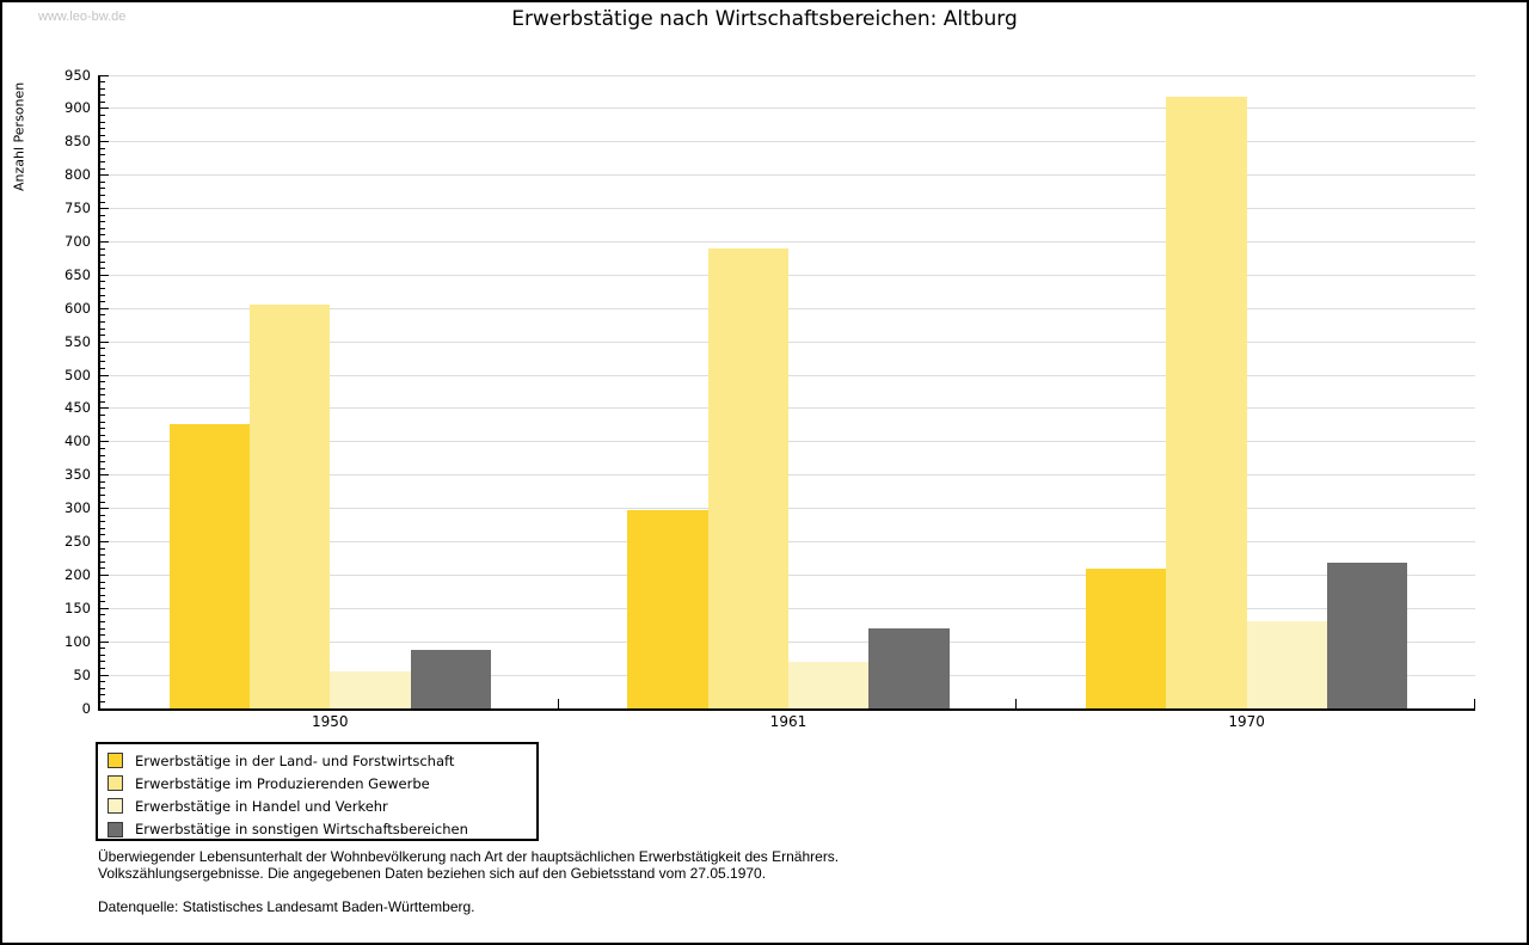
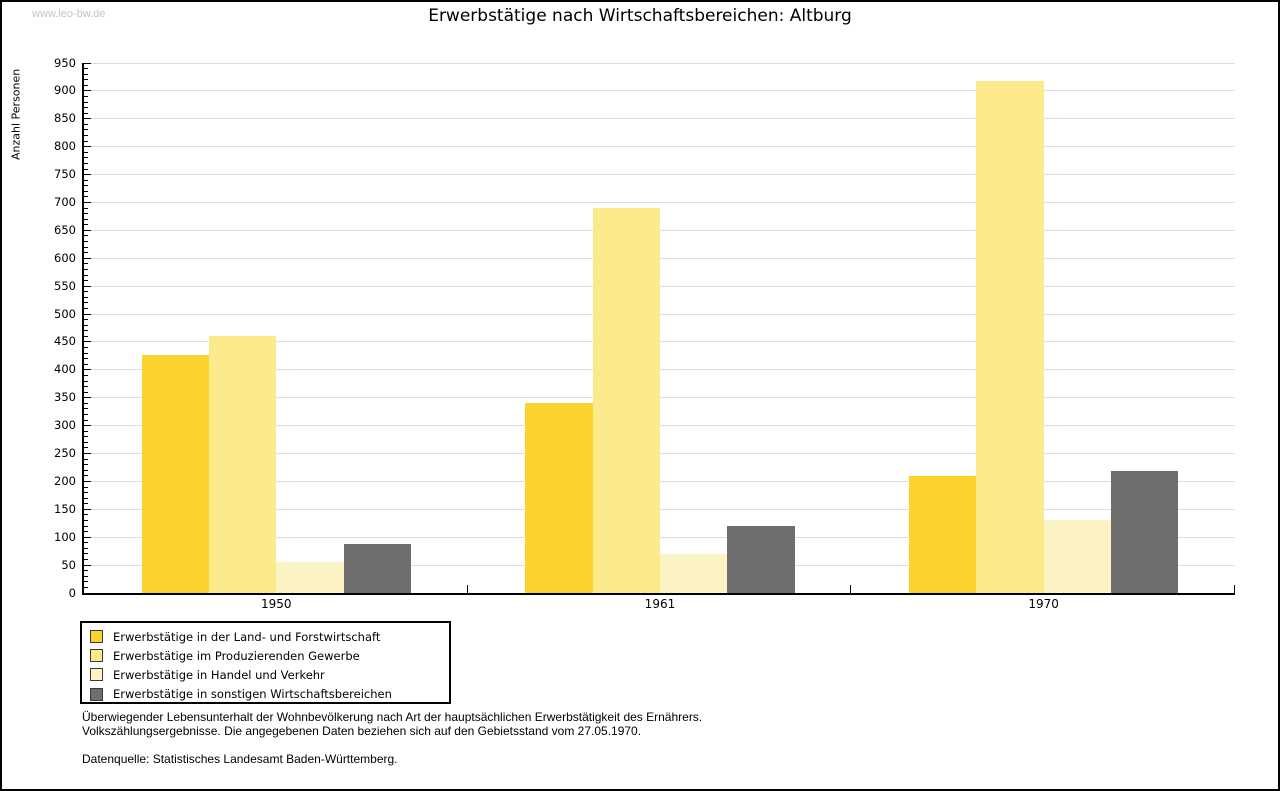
Erwerbstätige im Produzierenden Gewerbe/1950: 610 -> 460
Erwerbstätige in der Land- und Forstwirtschaft/1961: 300 -> 340
